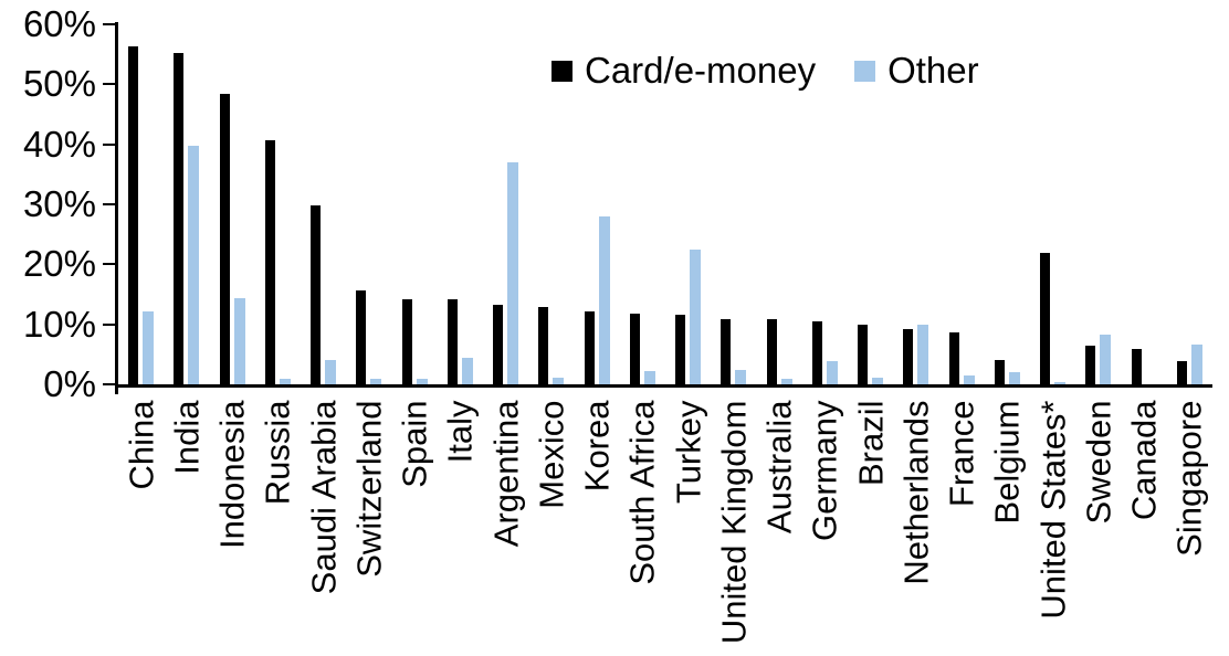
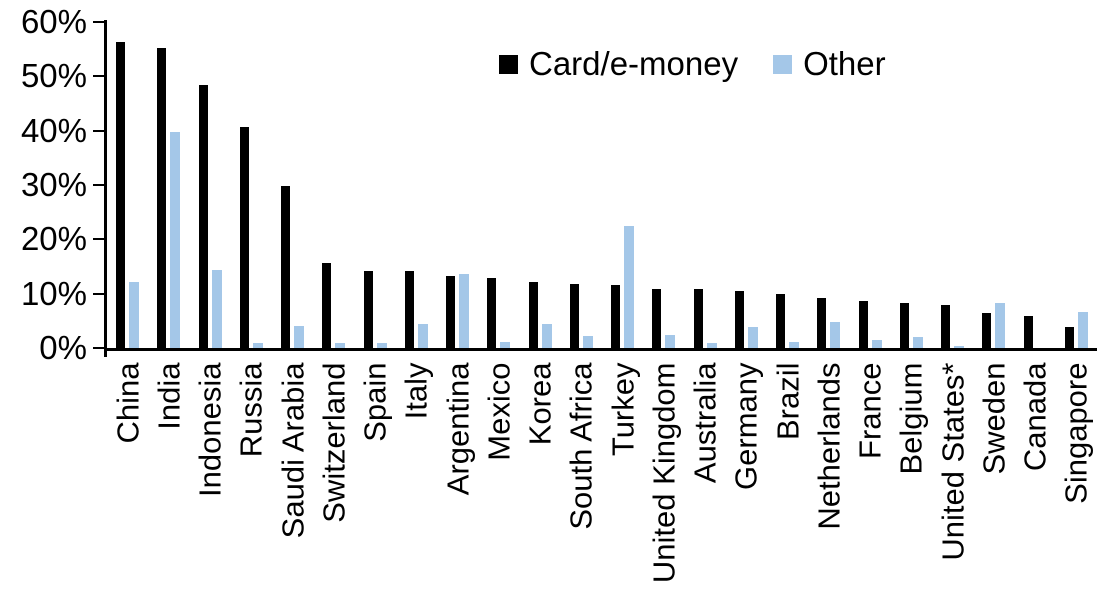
Other/Argentina: 37% -> 14%
Other/Korea: 28% -> 4%
Other/Netherlands: 10% -> 5%
Card/e-money/Belgium: 4% -> 8%
Card/e-money/United States*: 22% -> 8%
